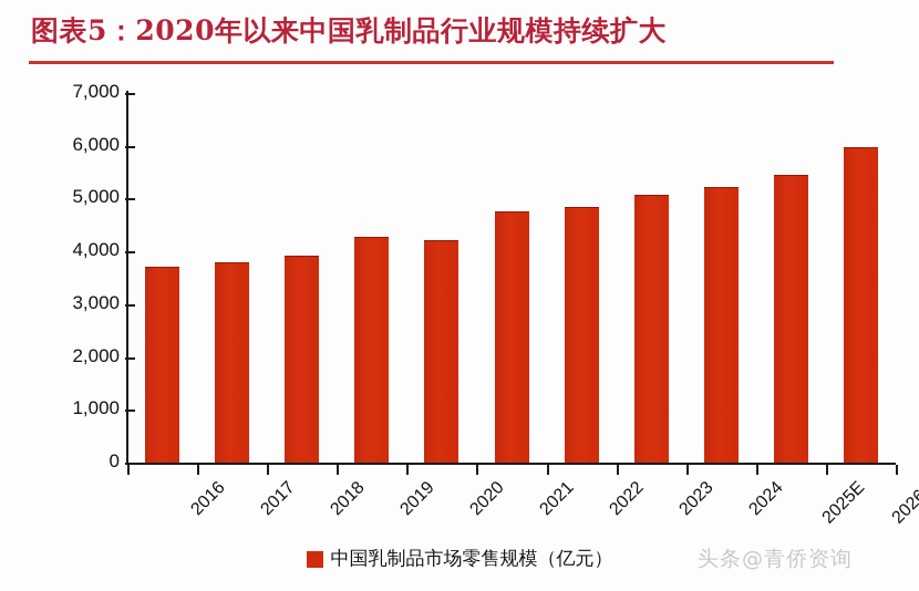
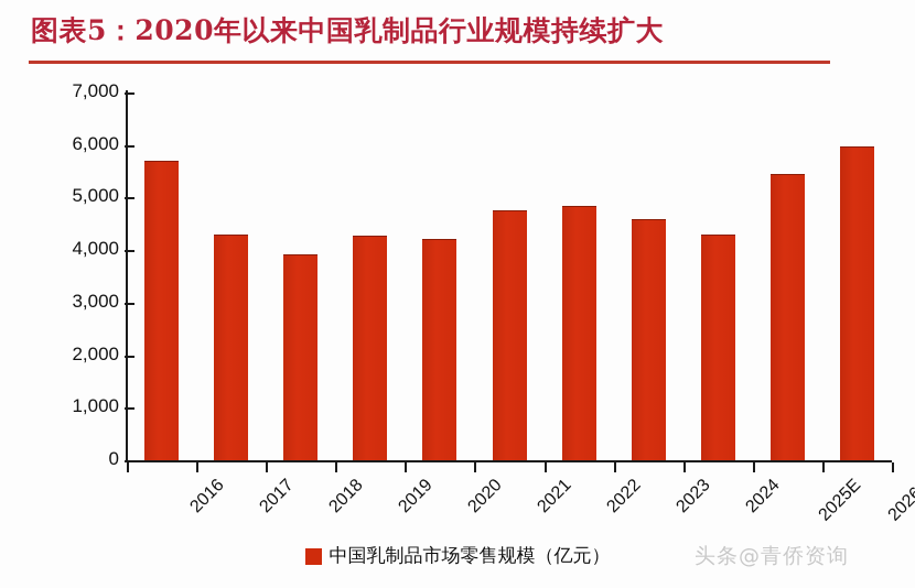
2016: 3700 -> 5700
2017: 3800 -> 4300
2023: 5100 -> 4600
2024: 5200 -> 4300
